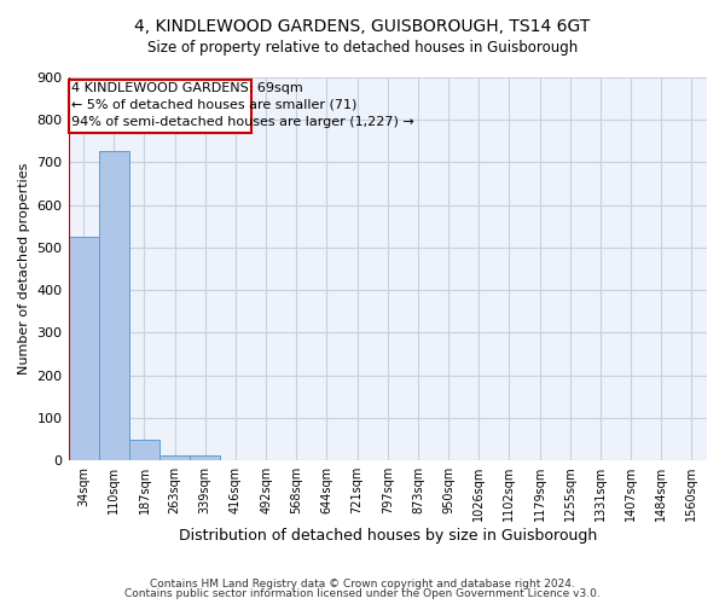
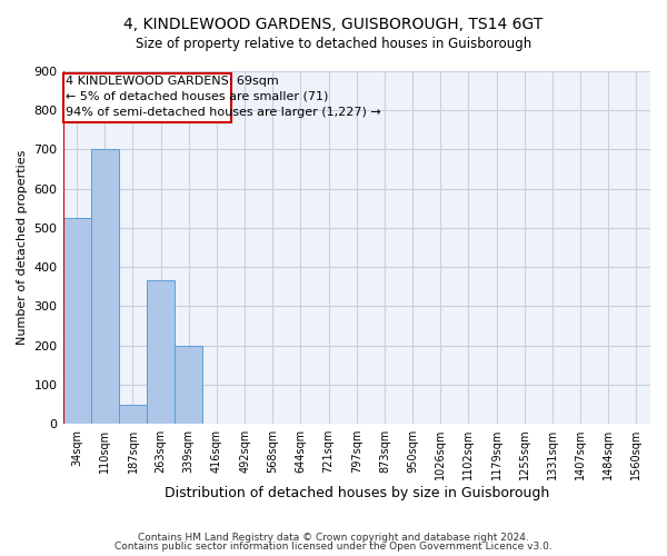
110sqm: 727 -> 700
263sqm: 12 -> 365
339sqm: 10 -> 200
